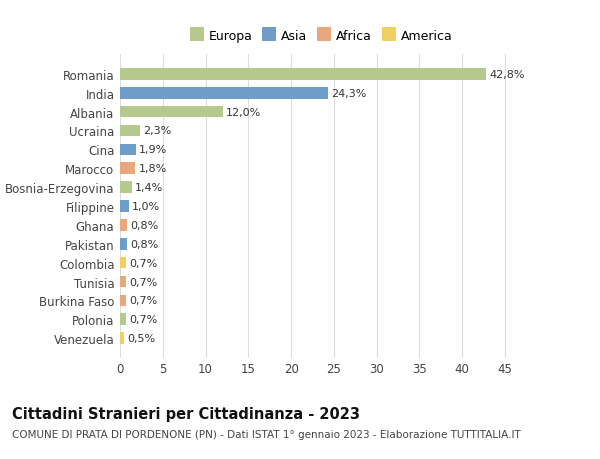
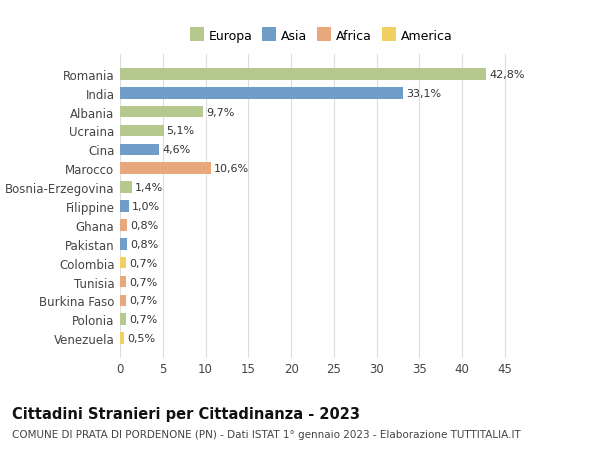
India: 24,3% -> 33,1%
Albania: 12,0% -> 9,7%
Ucraina: 2,3% -> 5,1%
Cina: 1,9% -> 4,6%
Marocco: 1,8% -> 10,6%
